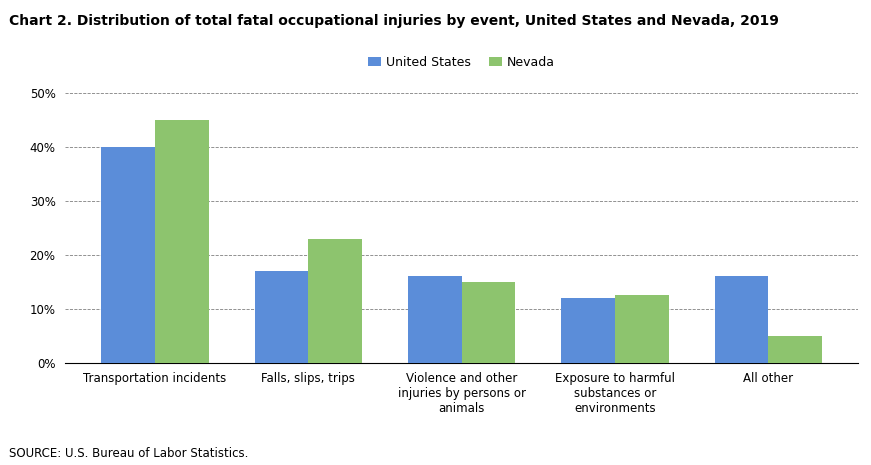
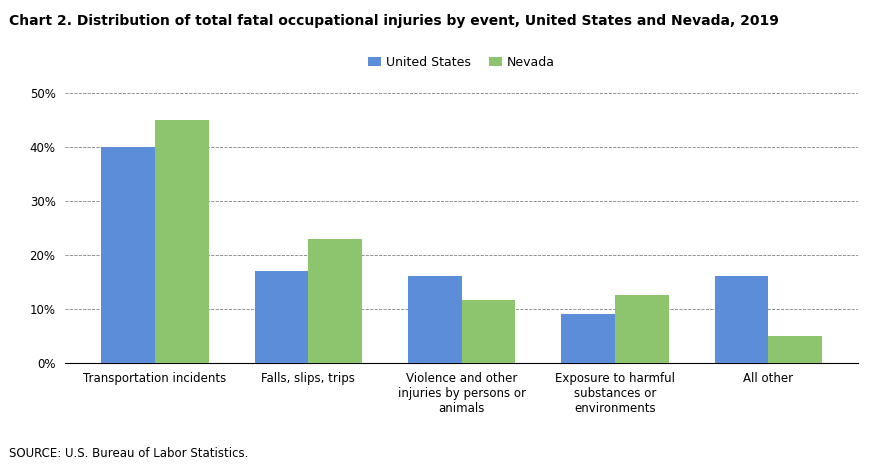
Nevada/Violence and other injuries by persons or animals: 15.0% -> 11.6%
United States/Exposure to harmful substances or environments: 12% -> 9%
